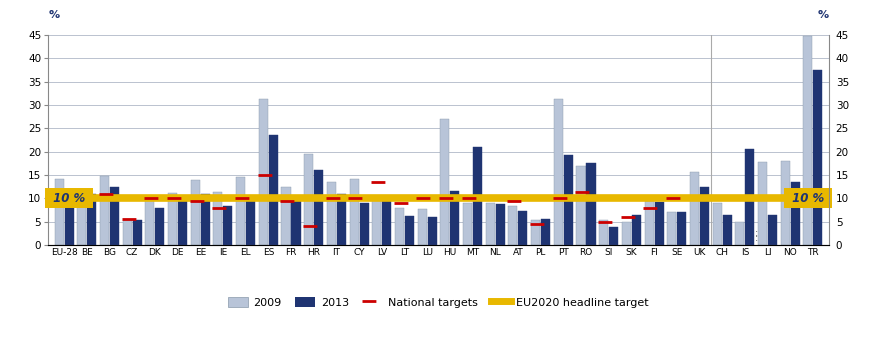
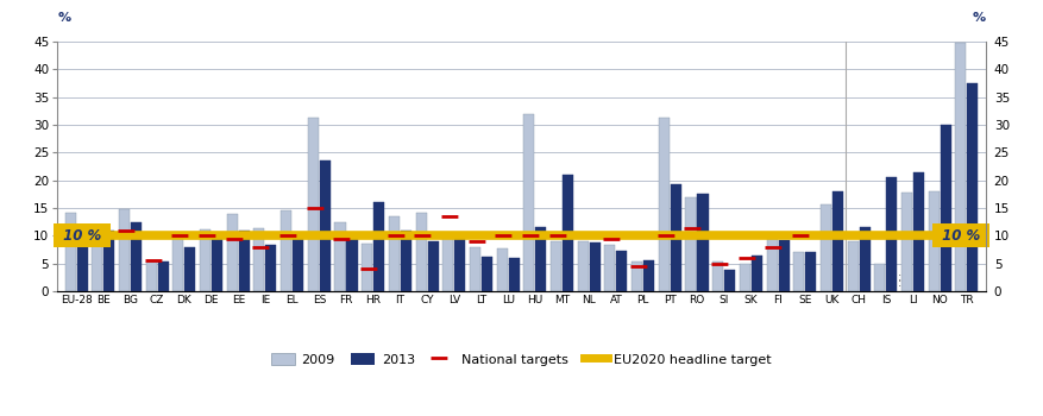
2009/HR: 19.4 -> 8.5
2009/HU: 27.0 -> 32.0
2013/UK: 12.4 -> 18.0
2013/CH: 6.4 -> 11.5
2013/LI: 6.5 -> 21.5
2013/NO: 13.6 -> 30.0
